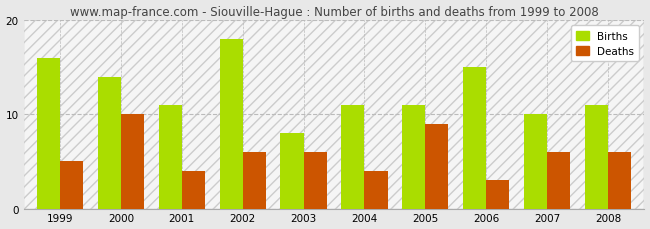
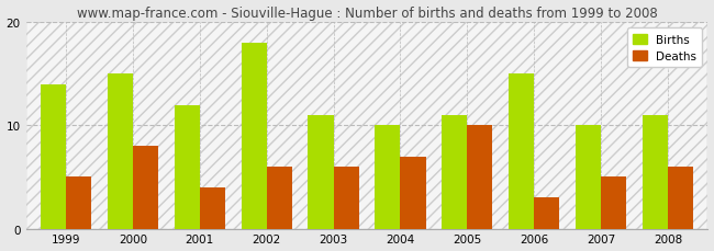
Births/1999: 16 -> 14
Births/2000: 14 -> 15
Deaths/2000: 10 -> 8
Births/2001: 11 -> 12
Births/2003: 8 -> 11
Births/2004: 11 -> 10
Deaths/2004: 4 -> 7
Deaths/2005: 9 -> 10
Deaths/2007: 6 -> 5
